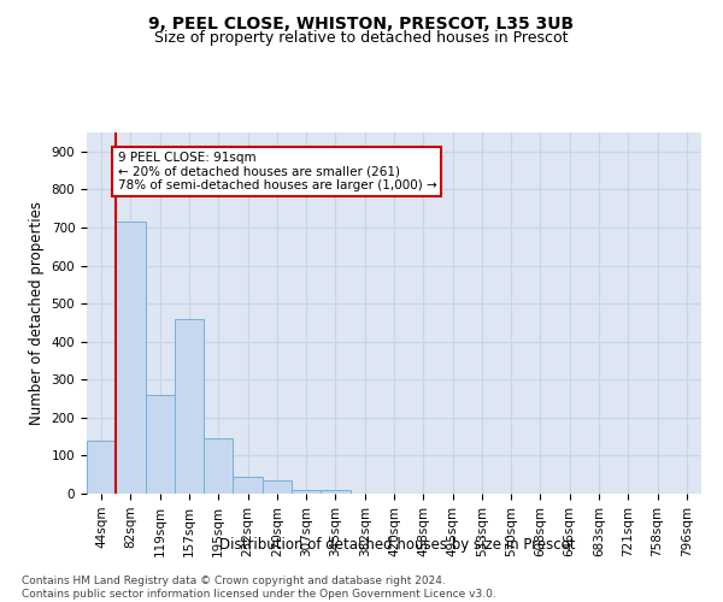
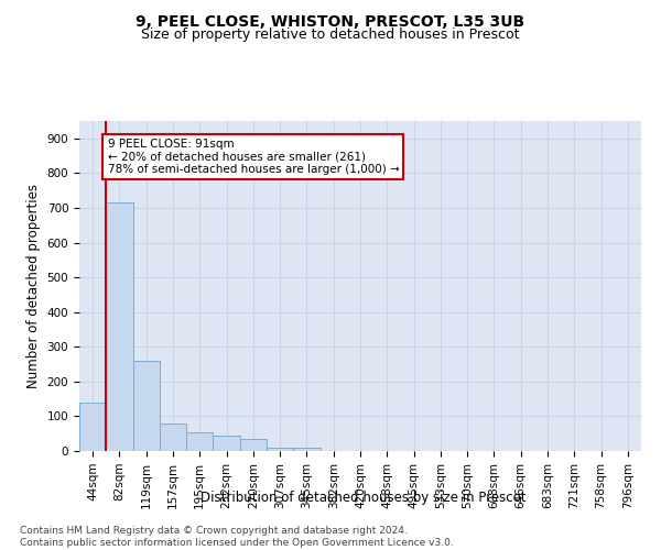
157sqm: 460 -> 80
195sqm: 145 -> 55
